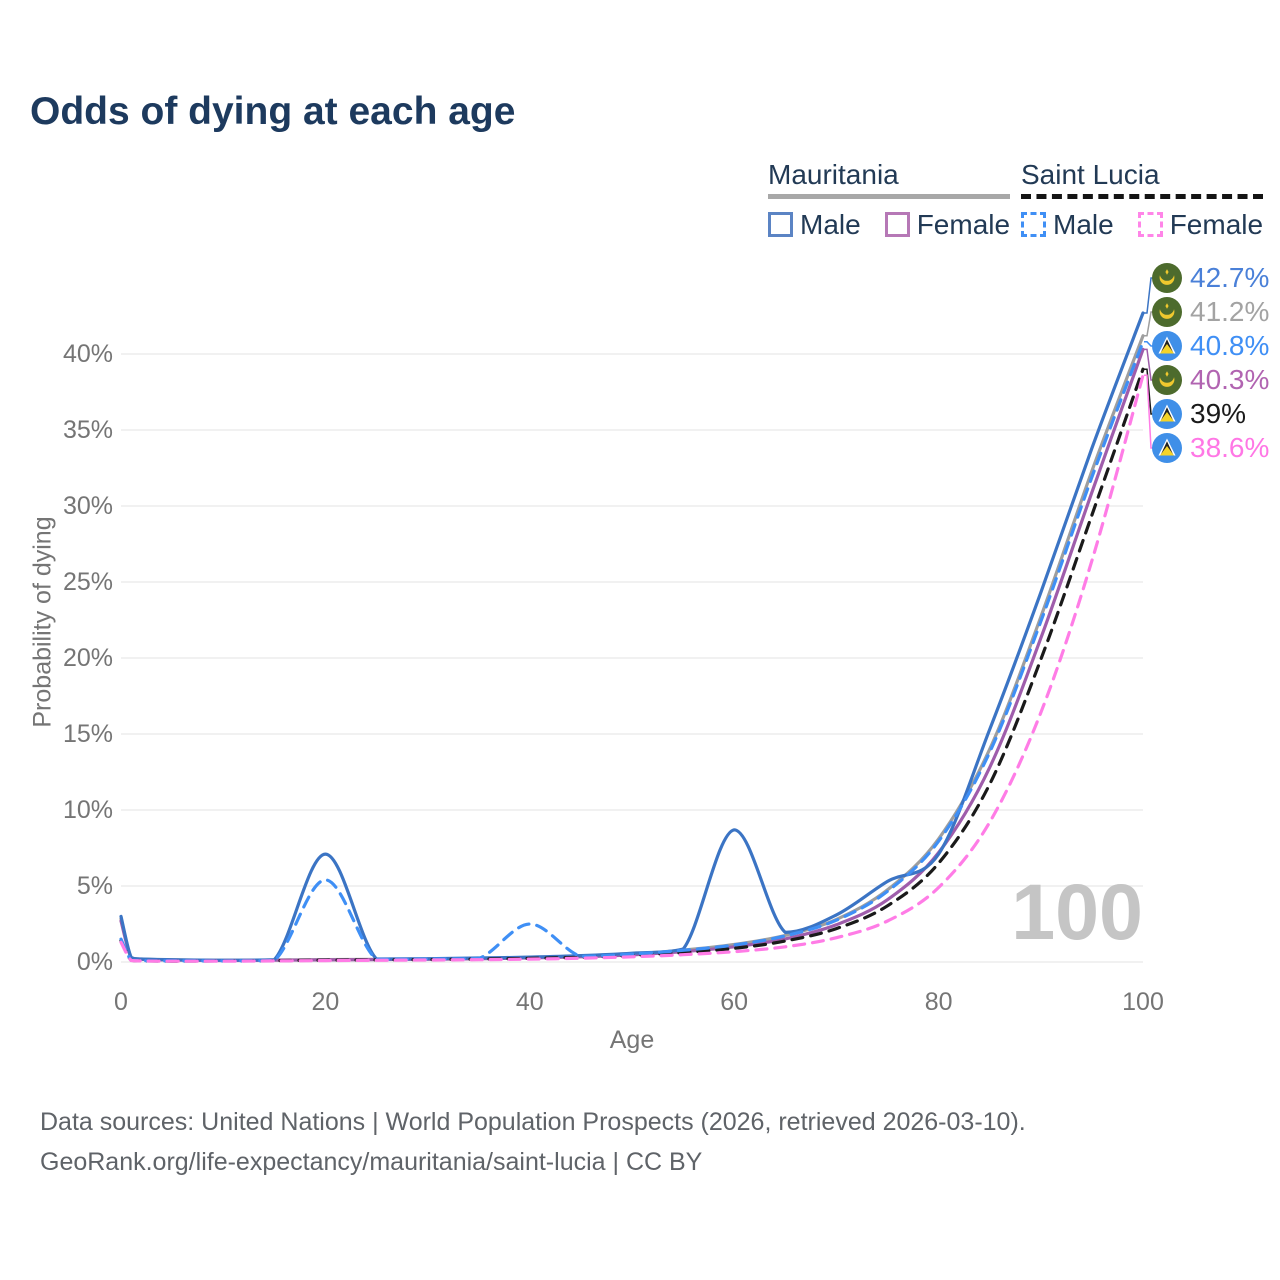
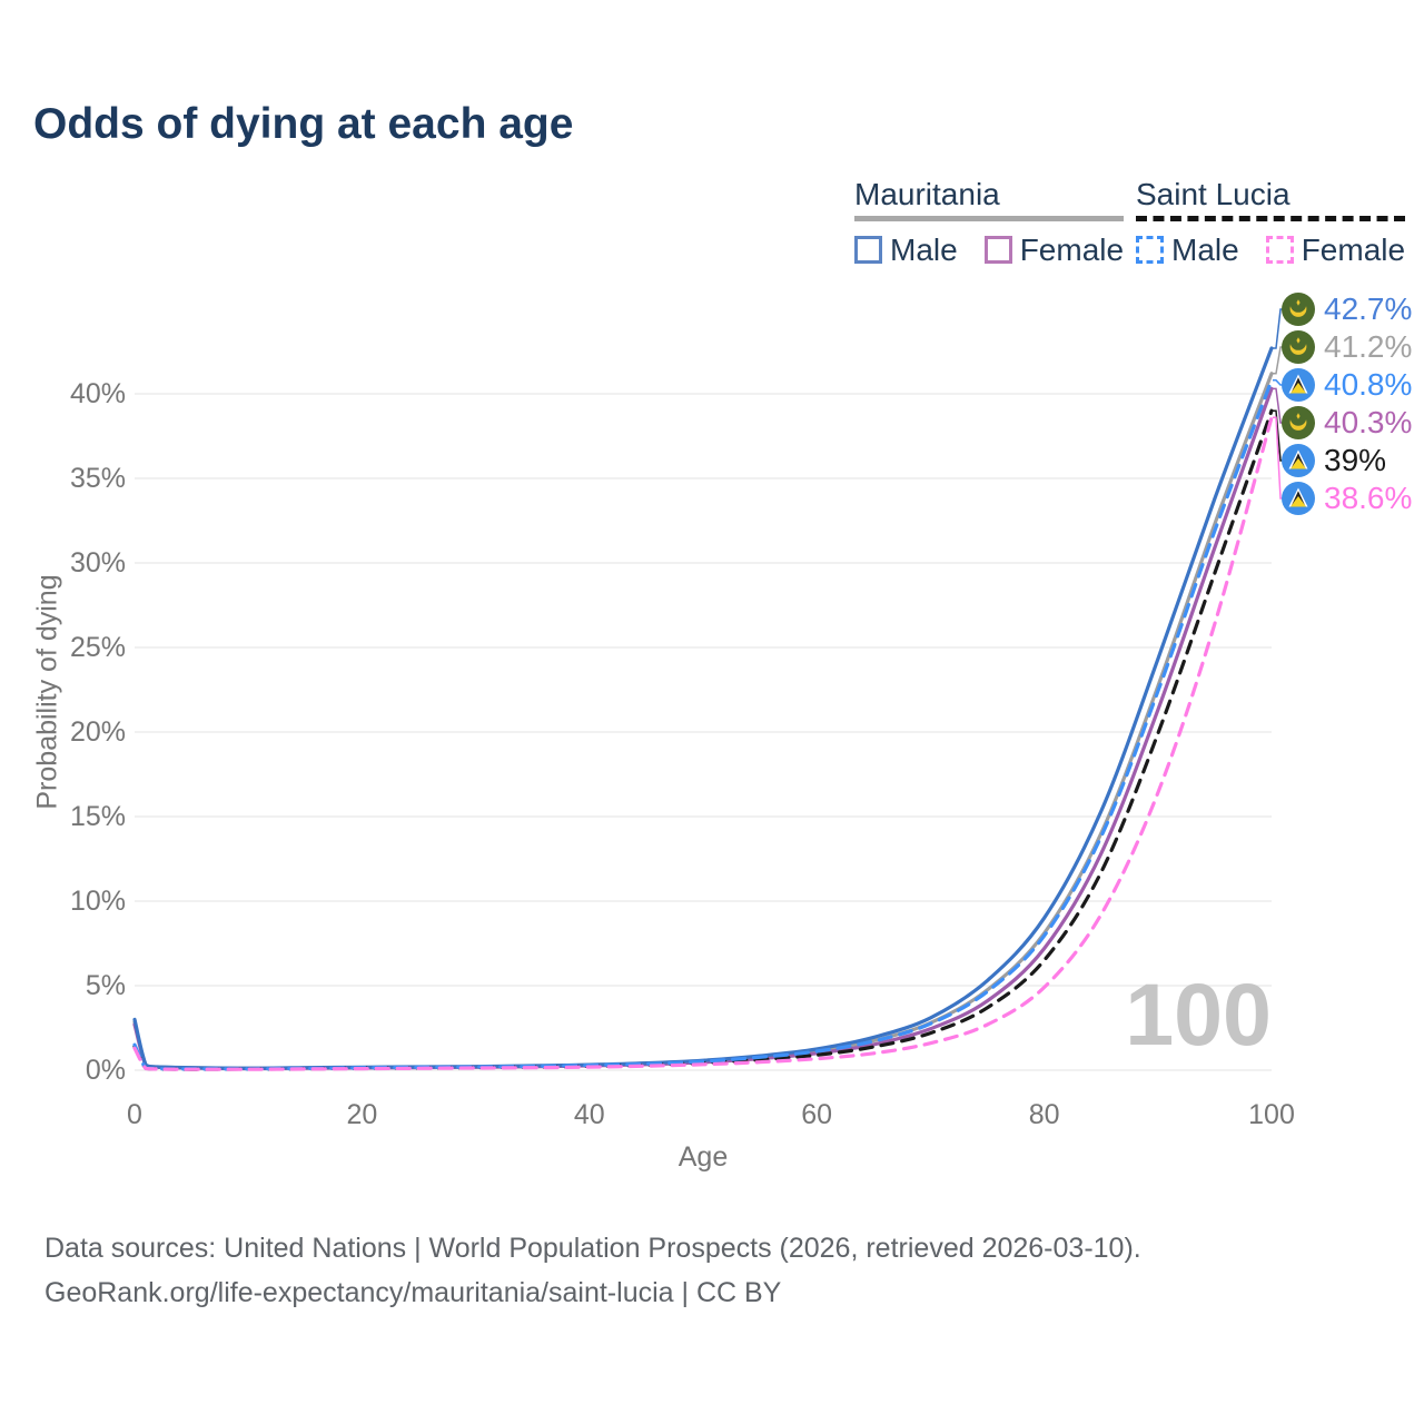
Mauritania Male/20: 7.1% -> 0.2%
Saint Lucia Male/20: 5.4% -> 0.1%
Saint Lucia Male/40: 2.5% -> 0.3%
Mauritania Male/60: 8.7% -> 1.2%
Mauritania Male/80: 7.1% -> 9.0%
